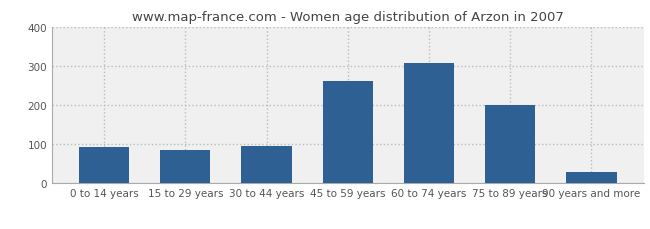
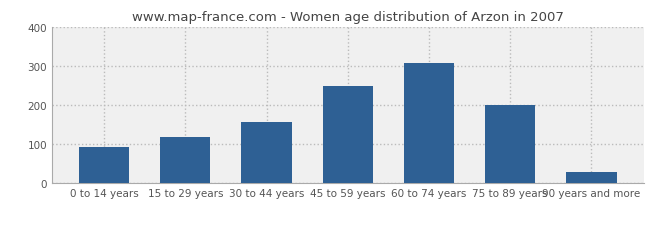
15 to 29 years: 85 -> 118
30 to 44 years: 95 -> 157
45 to 59 years: 260 -> 247
